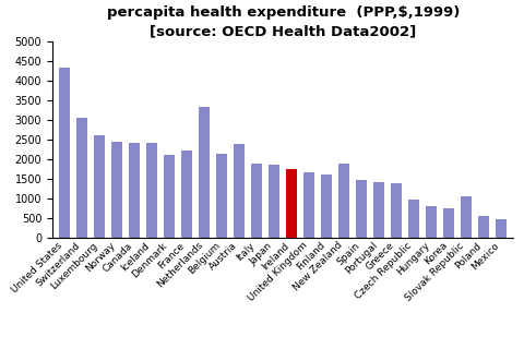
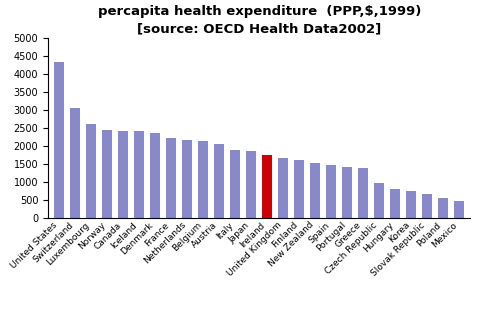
Denmark: 2100 -> 2350
Netherlands: 3350 -> 2160
Austria: 2400 -> 2060
New Zealand: 1900 -> 1510
Slovak Republic: 1050 -> 650
